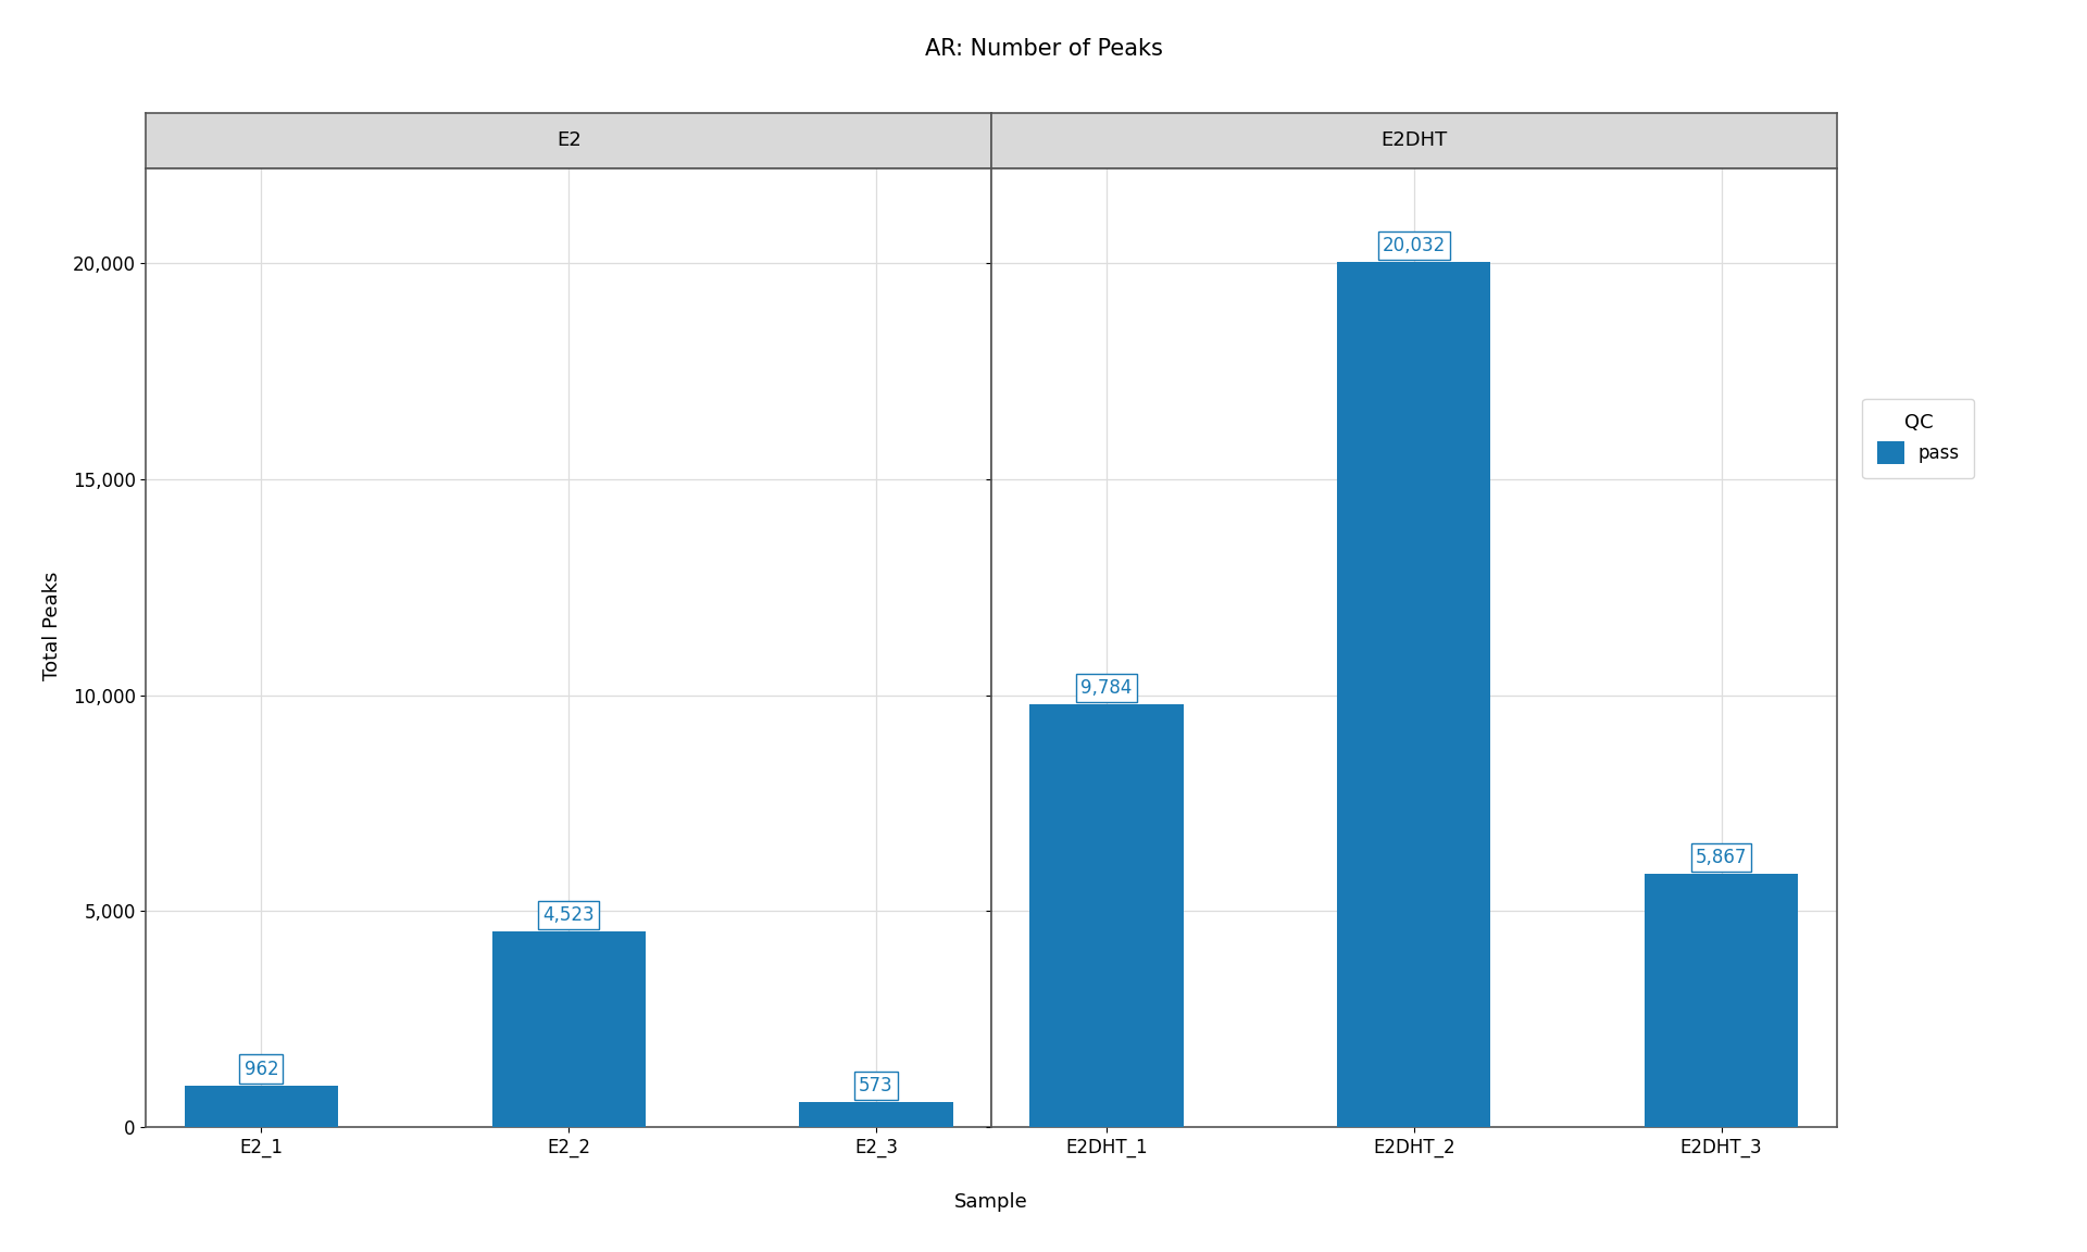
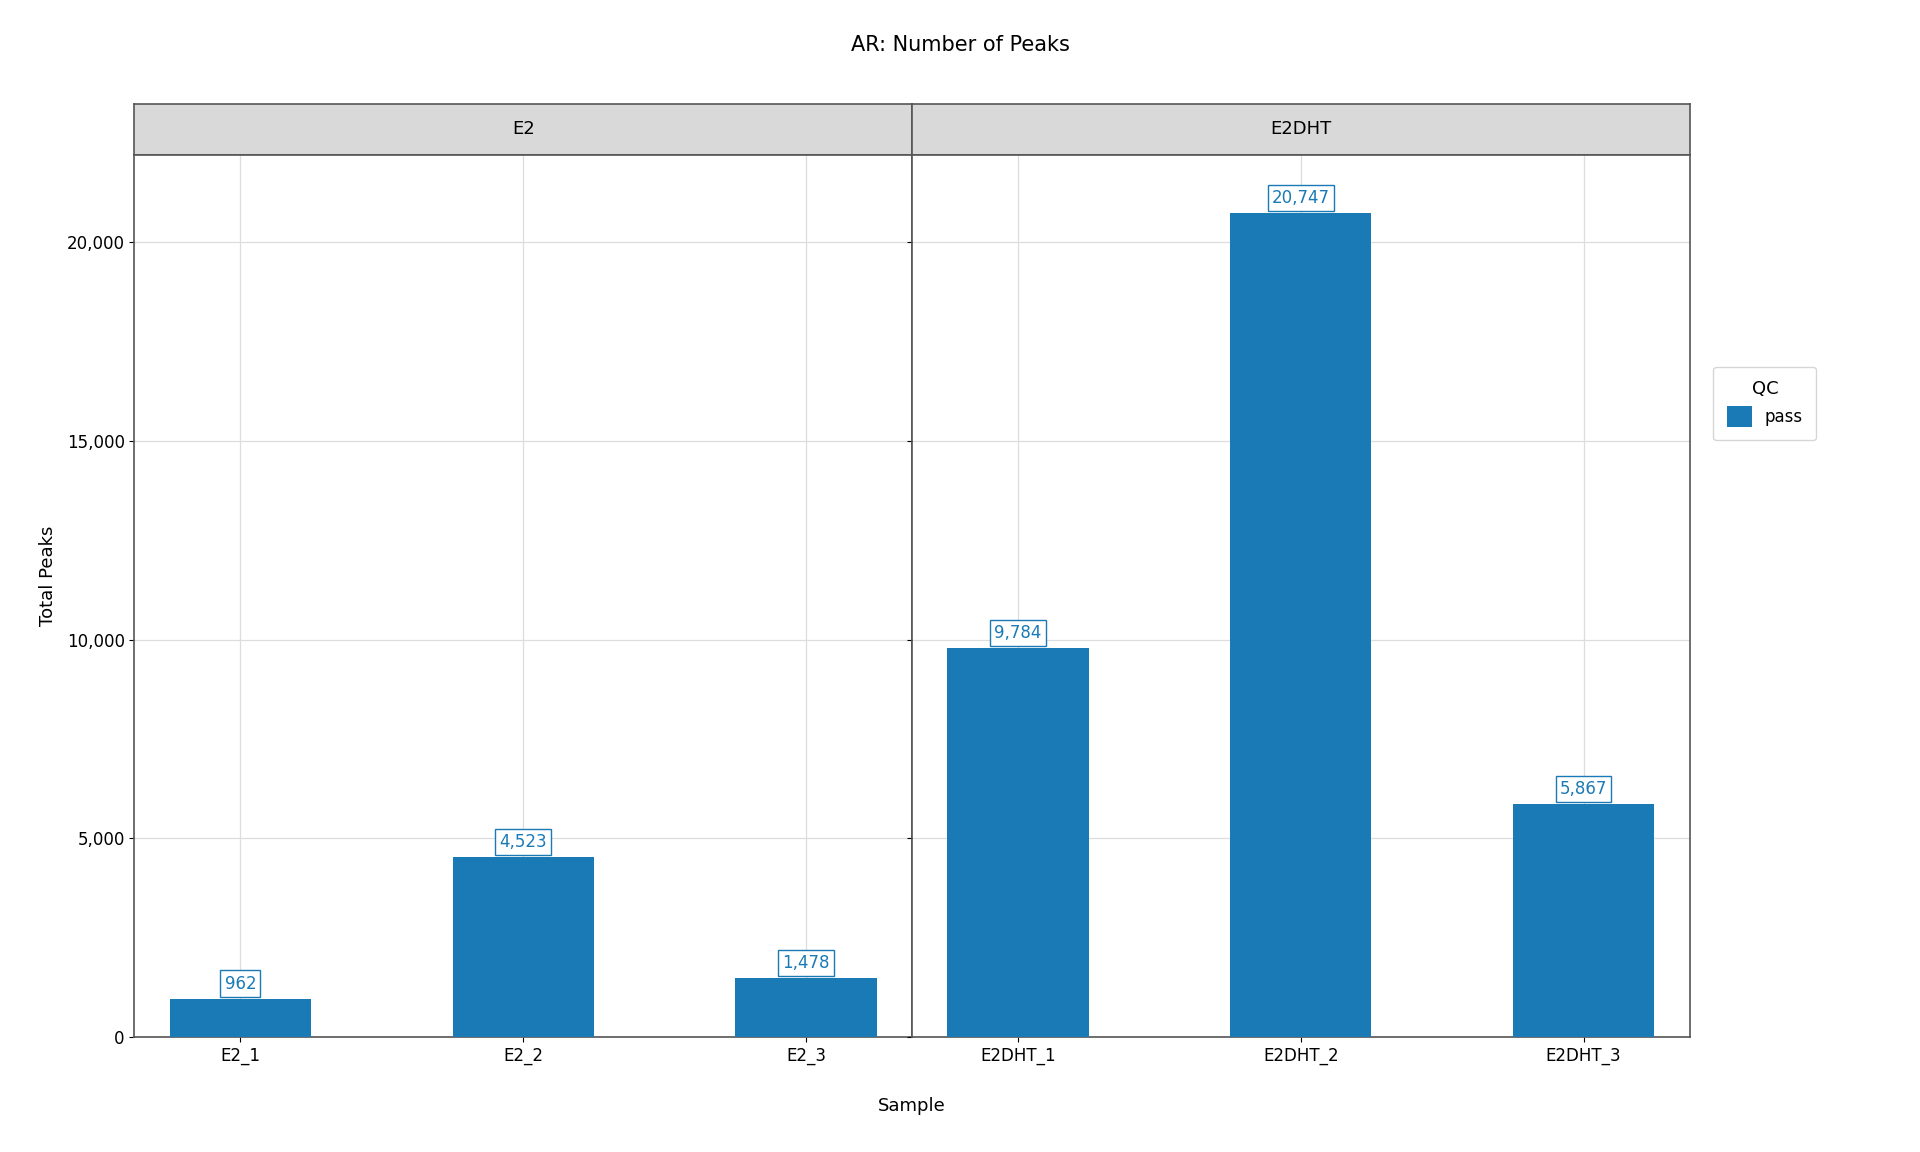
E2_3: 573 -> 1,478
E2DHT_2: 20,032 -> 20,747
